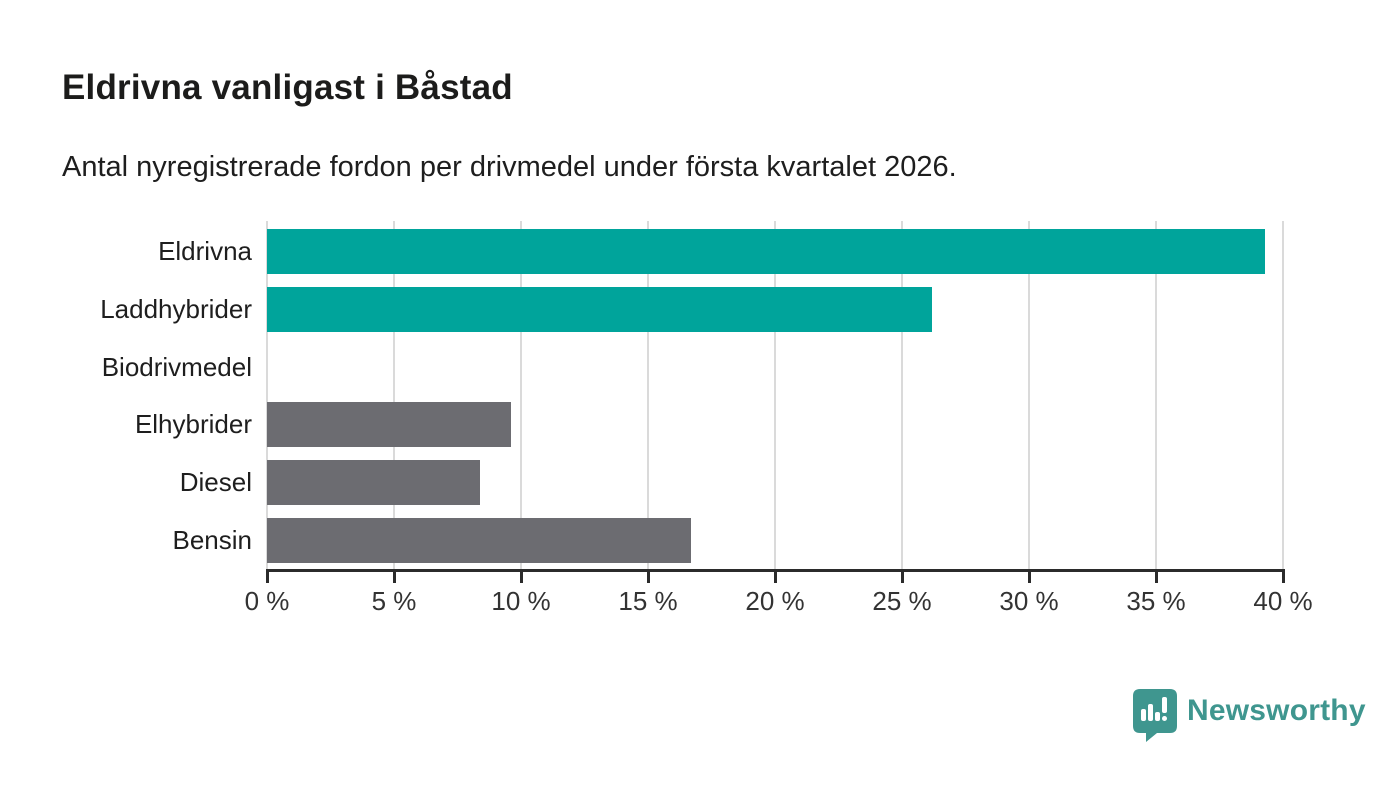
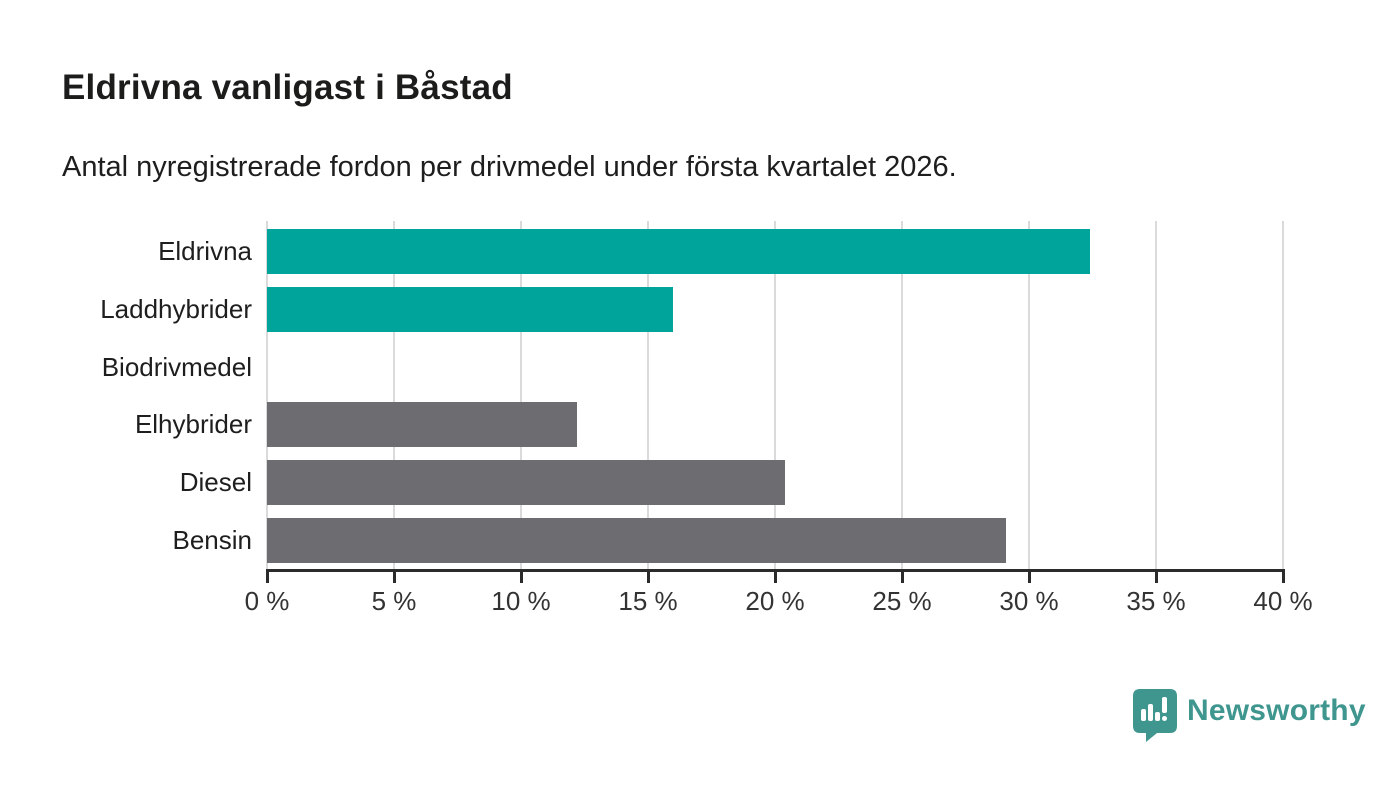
Eldrivna: 39.3% -> 32.4%
Laddhybrider: 26.2% -> 16.0%
Elhybrider: 9.6% -> 12.2%
Diesel: 8.4% -> 20.4%
Bensin: 16.7% -> 29.1%
